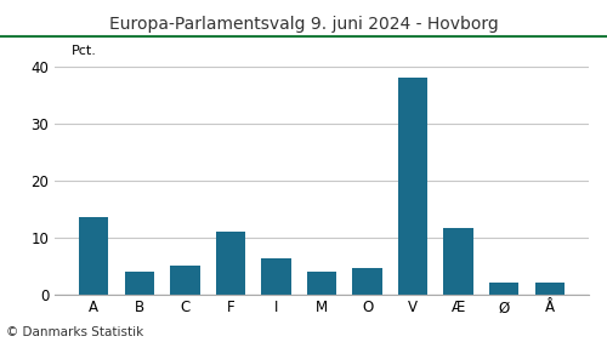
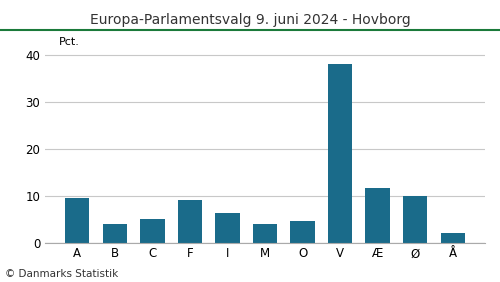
A: 13.5 -> 9.5
F: 11.0 -> 9.0
Ø: 2.0 -> 10.0
